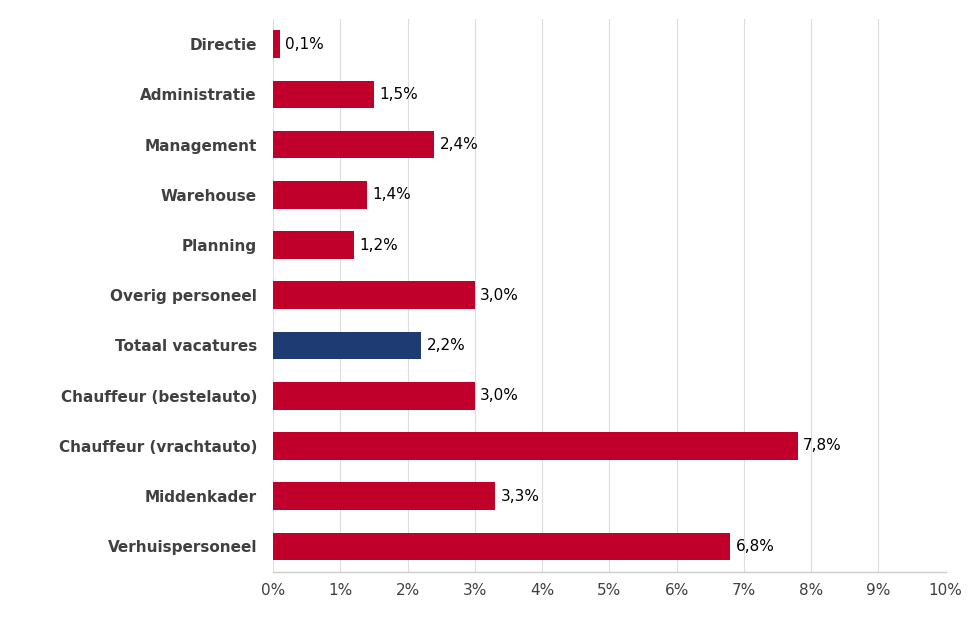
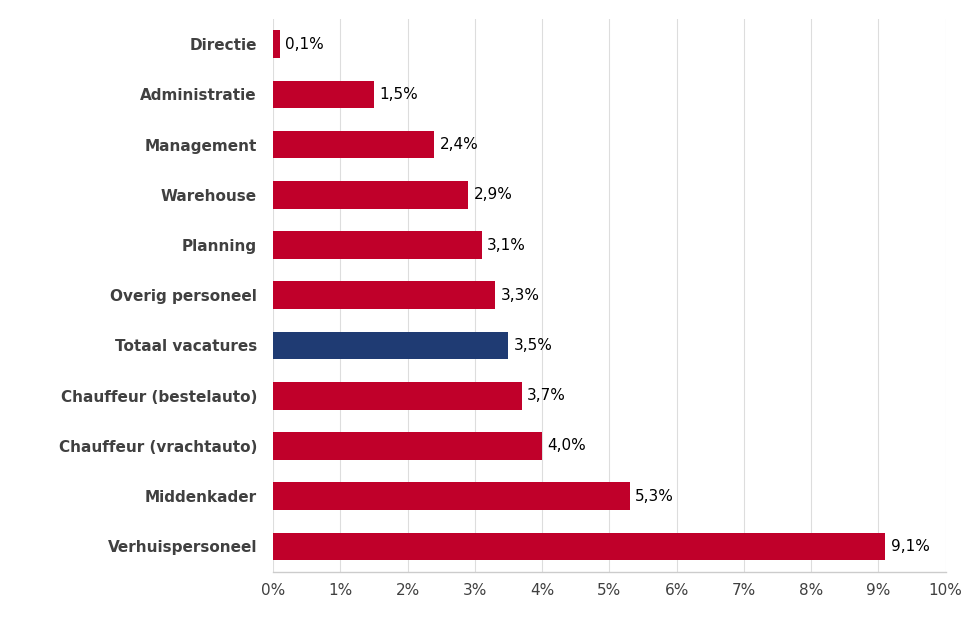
Warehouse: 1,4% -> 2,9%
Planning: 1,2% -> 3,1%
Overig personeel: 3,0% -> 3,3%
Totaal vacatures: 2,2% -> 3,5%
Chauffeur (bestelauto): 3,0% -> 3,7%
Chauffeur (vrachtauto): 7,8% -> 4,0%
Middenkader: 3,3% -> 5,3%
Verhuispersoneel: 6,8% -> 9,1%
